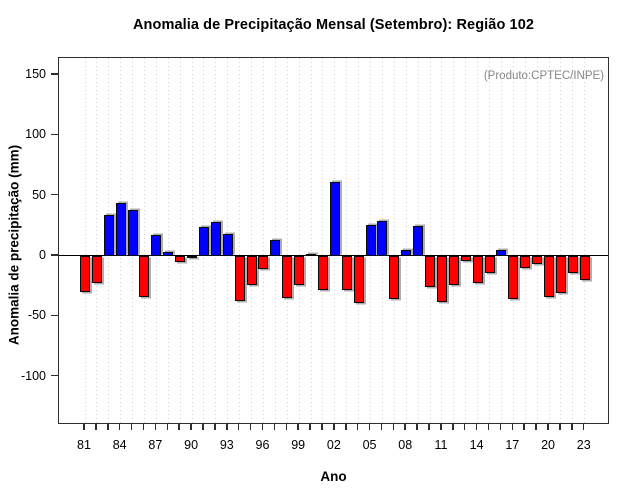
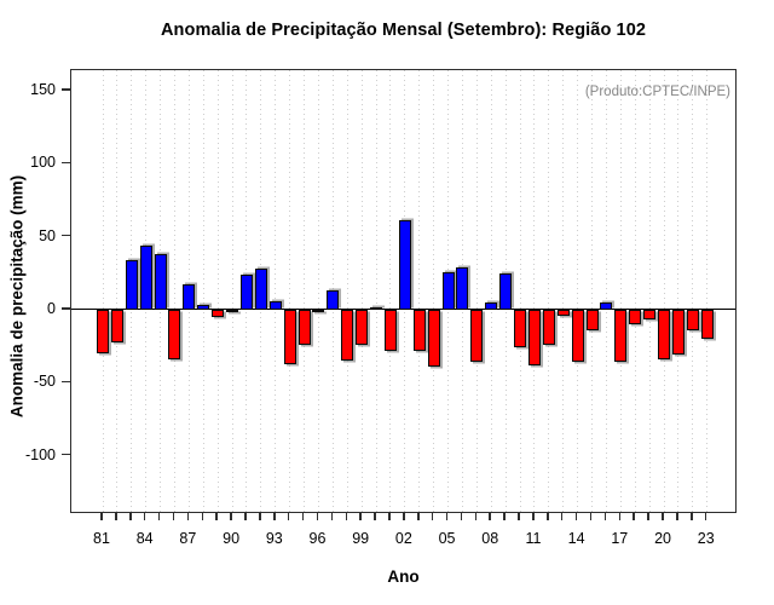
93: 18 -> 6
96: -11 -> -1
14: -22 -> -36
